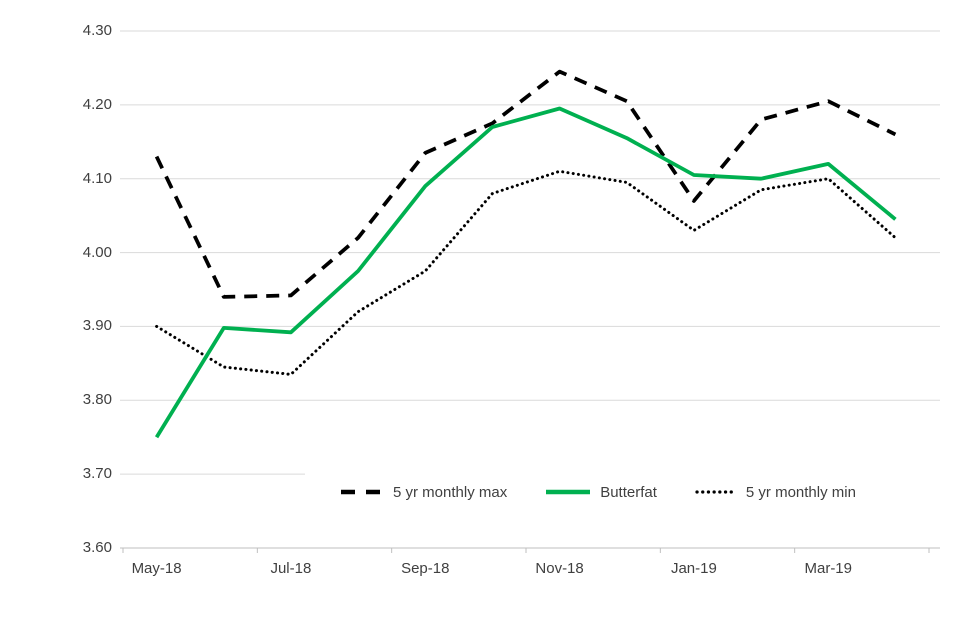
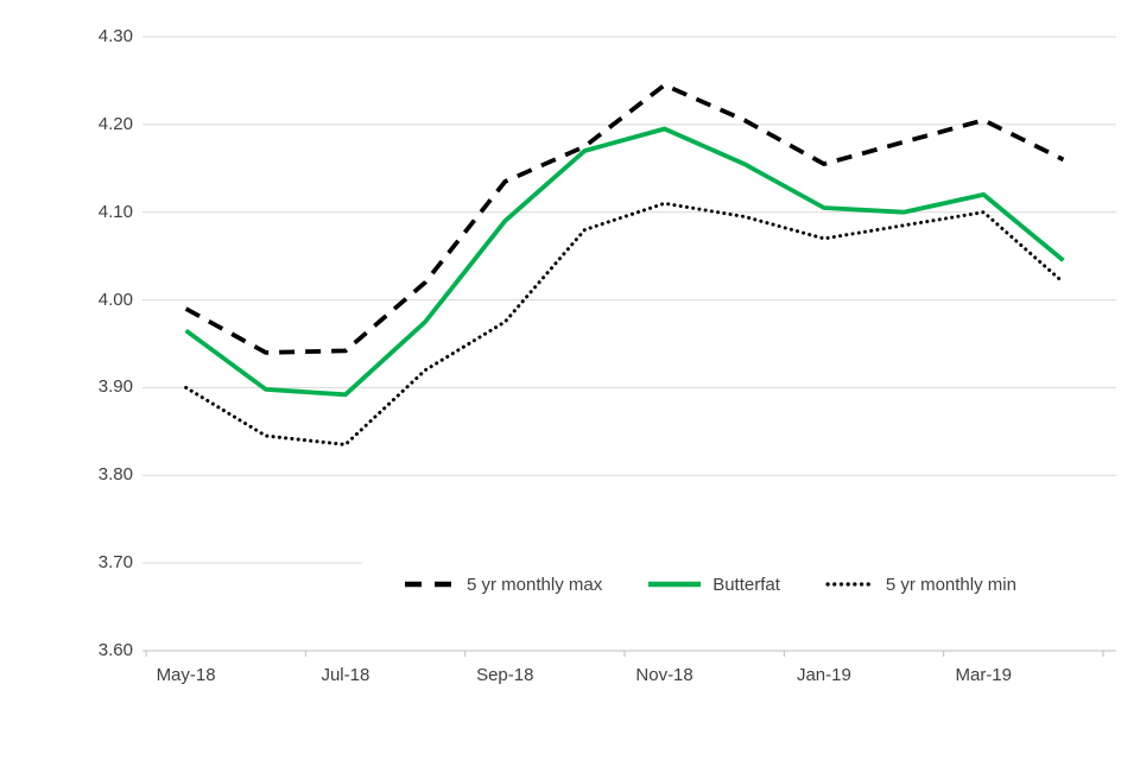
5 yr monthly max/May-18: 4.13 -> 3.99
Butterfat/May-18: 3.75 -> 3.96
5 yr monthly max/Jan-19: 4.07 -> 4.16
5 yr monthly min/Jan-19: 4.03 -> 4.07
